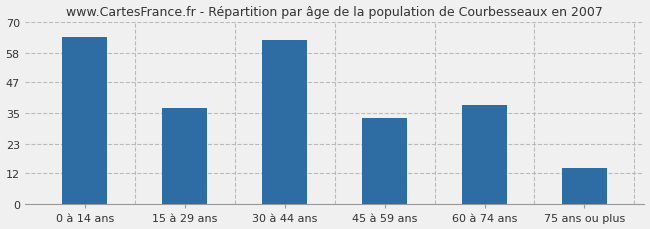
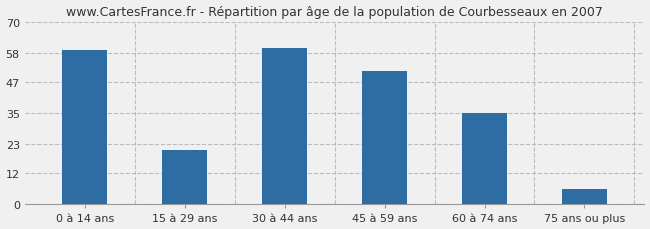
0 à 14 ans: 64 -> 59
15 à 29 ans: 37 -> 21
30 à 44 ans: 63 -> 60
45 à 59 ans: 33 -> 51
60 à 74 ans: 38 -> 35
75 ans ou plus: 14 -> 6
